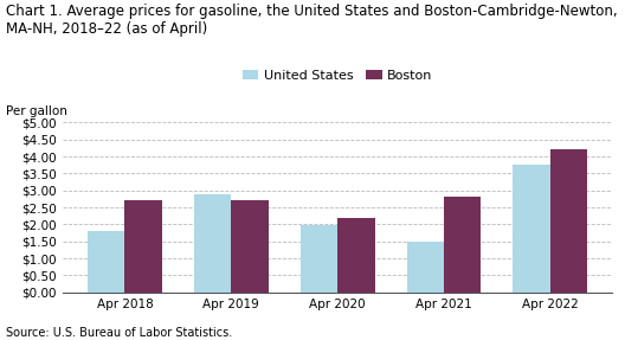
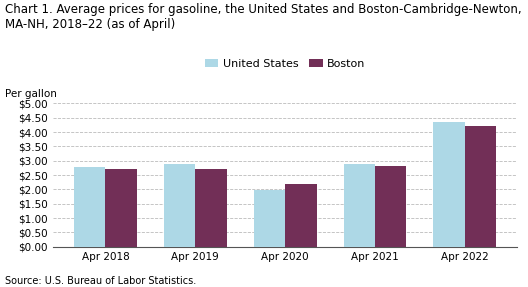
United States/Apr 2018: $1.80 -> $2.78
United States/Apr 2021: $1.50 -> $2.90
United States/Apr 2022: $3.75 -> $4.36
